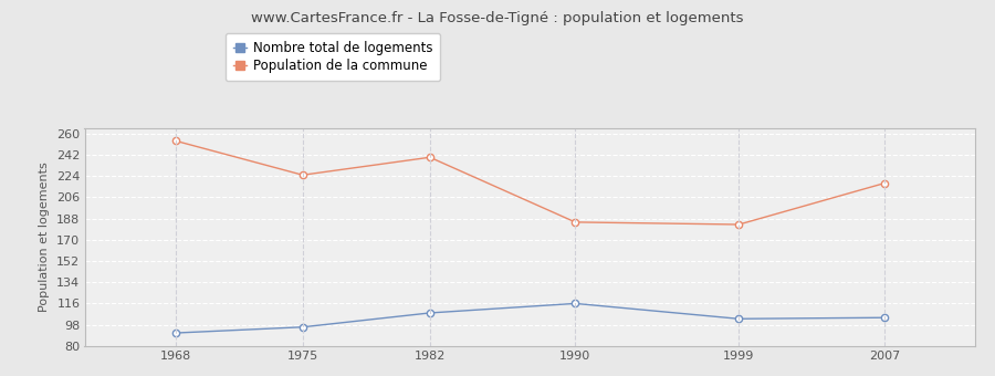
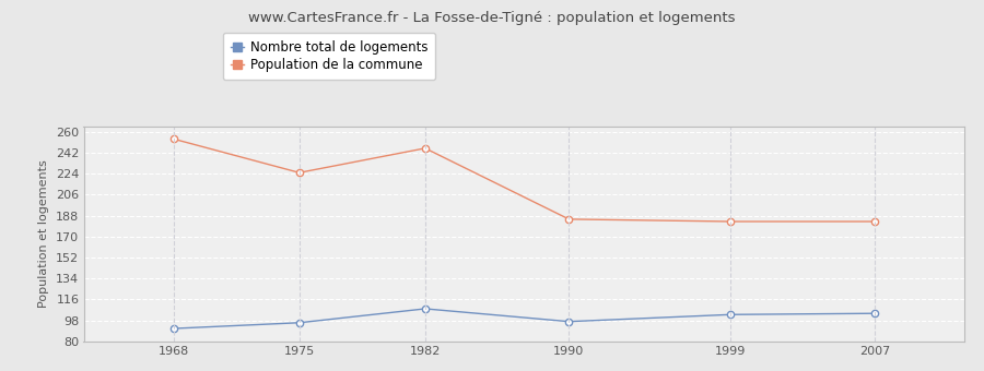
Population de la commune/1982: 240 -> 246
Nombre total de logements/1990: 116 -> 97
Population de la commune/2007: 218 -> 183
